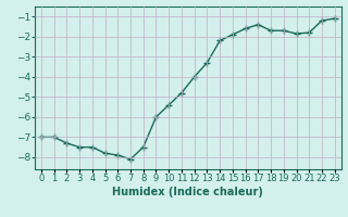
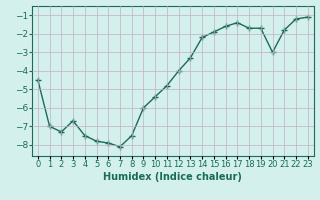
0: -7.0 -> -4.5
3: -7.5 -> -6.7
20: -1.9 -> -3.0
